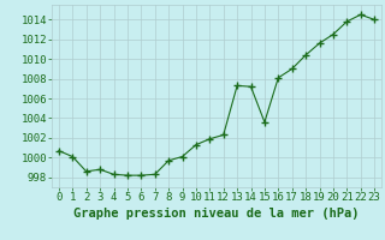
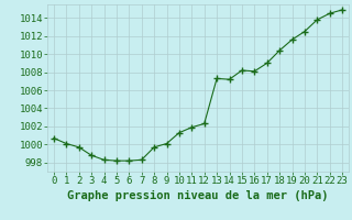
2: 998.6 -> 999.7
15: 1003.6 -> 1008.2
23: 1014.0 -> 1014.9
